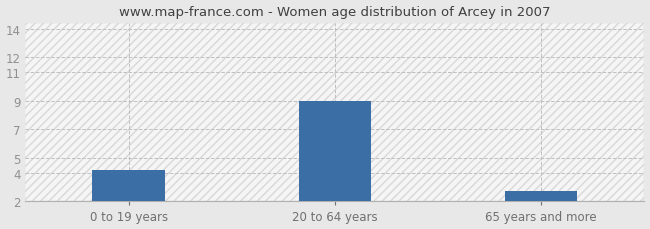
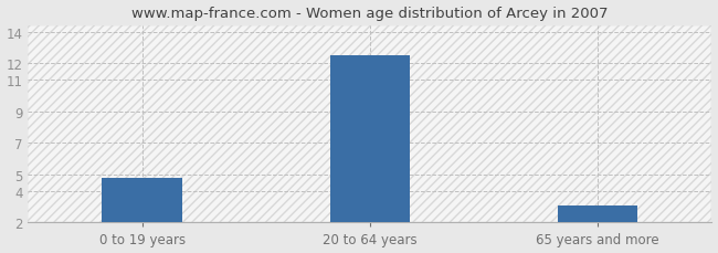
0 to 19 years: 4.2 -> 4.8
20 to 64 years: 9.0 -> 12.5
65 years and more: 2.7 -> 3.1
